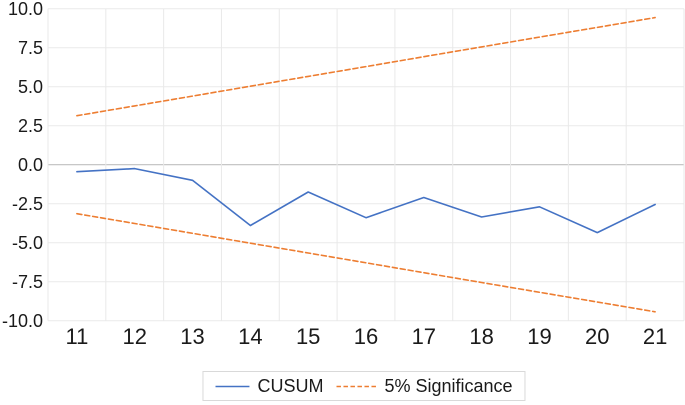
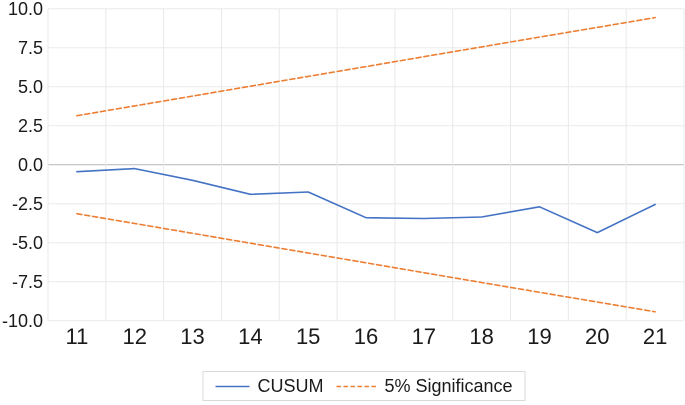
CUSUM/14: -3.9 -> -1.9
CUSUM/17: -2.1 -> -3.5
